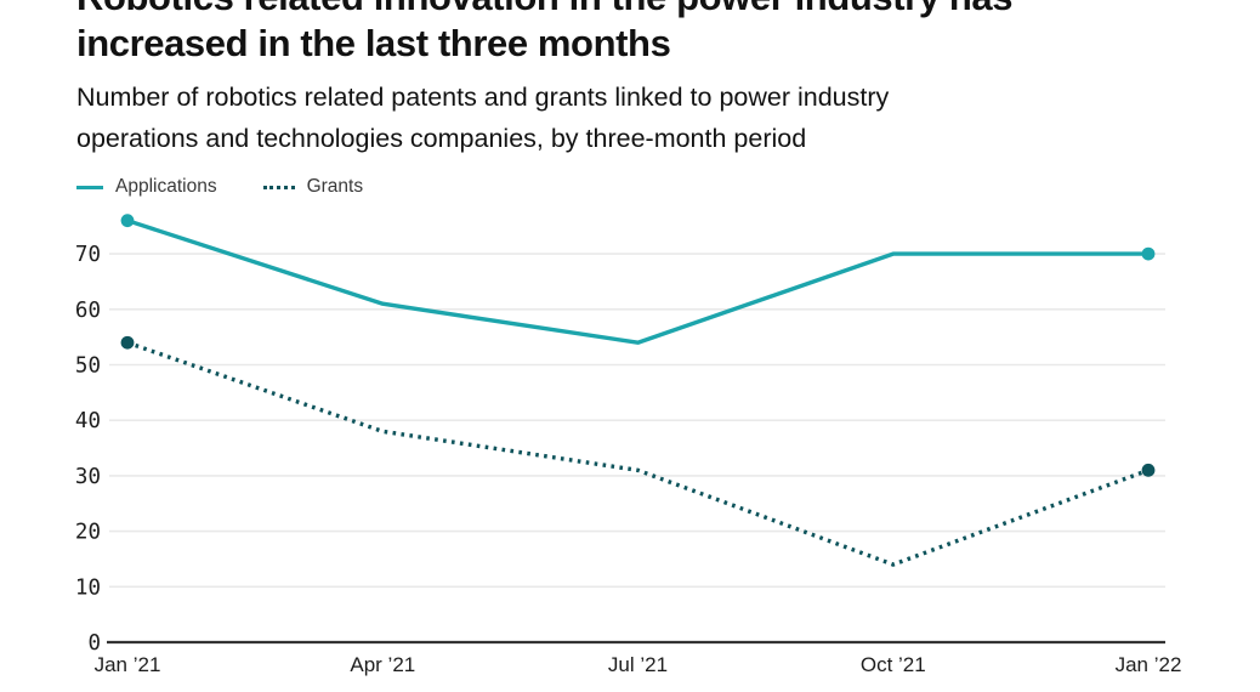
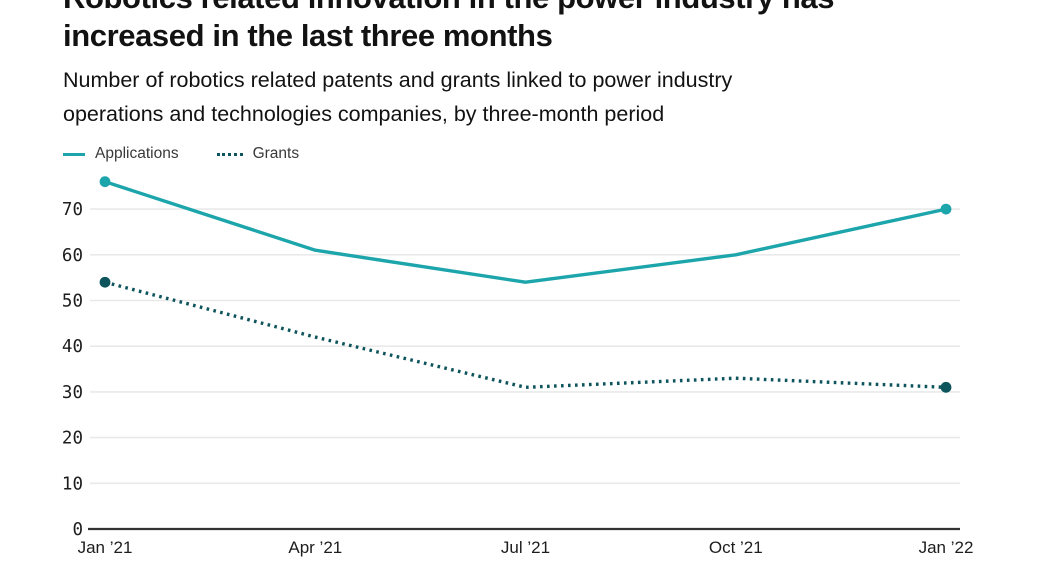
Grants/Apr ’21: 38 -> 42
Applications/Oct ’21: 70 -> 60
Grants/Oct ’21: 14 -> 33
